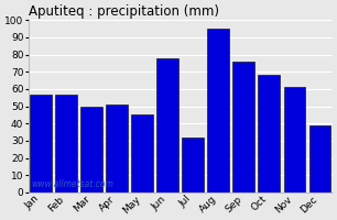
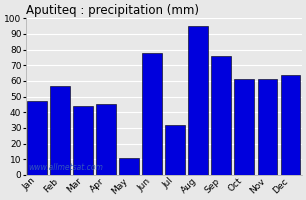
Jan: 57 -> 47
Mar: 50 -> 44
Apr: 51 -> 45
May: 45 -> 11
Oct: 68 -> 61
Dec: 39 -> 64
